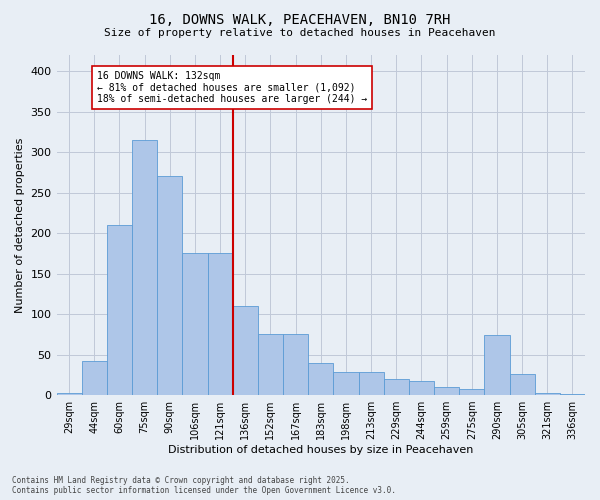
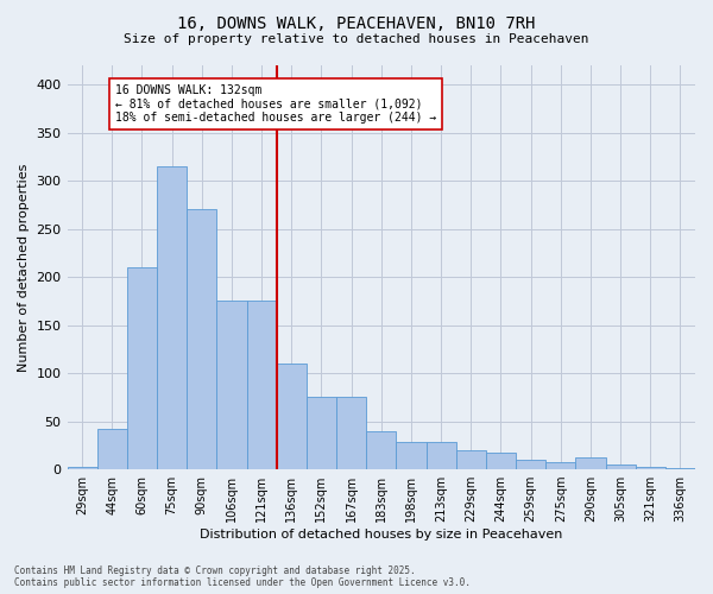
290sqm: 74 -> 13
305sqm: 26 -> 5
